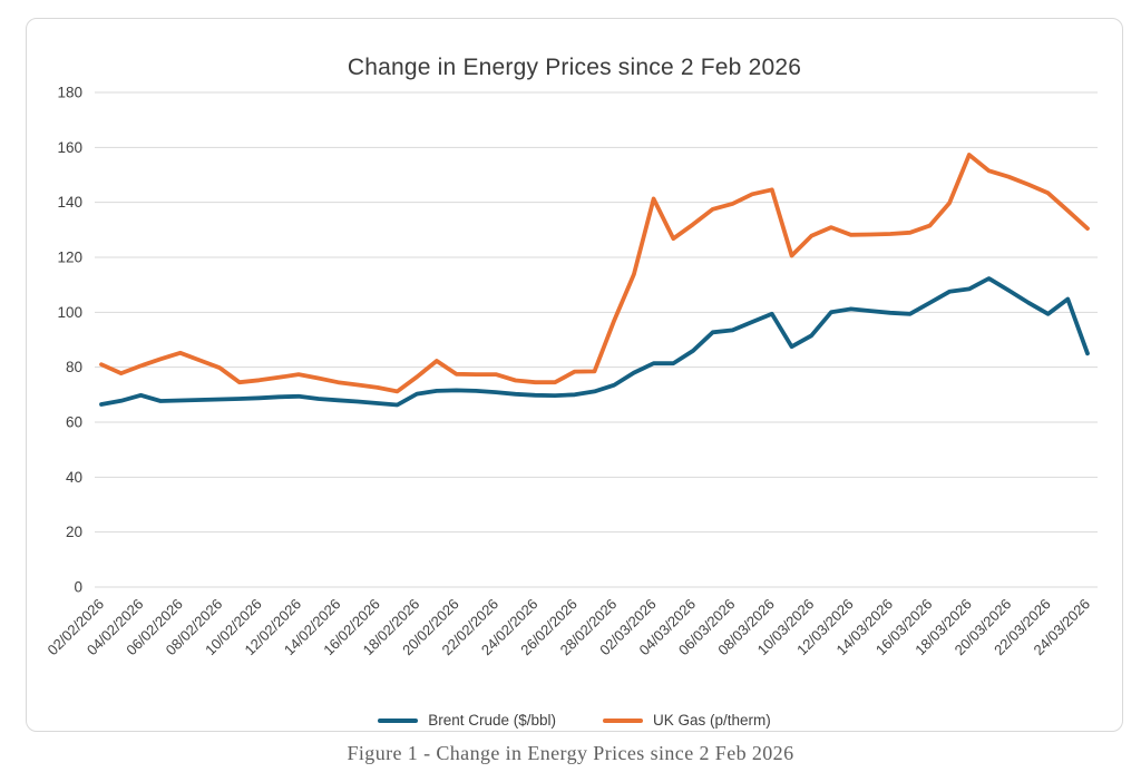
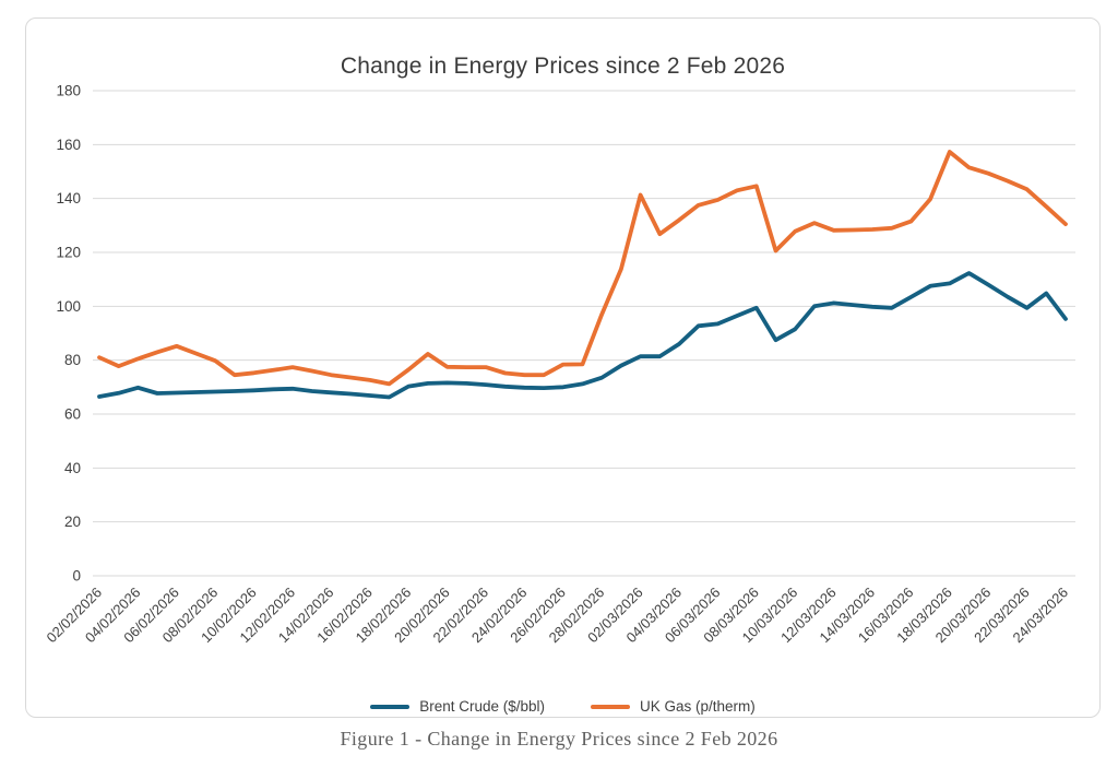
Brent Crude ($/bbl)/24/03/2026: 85 -> 95
